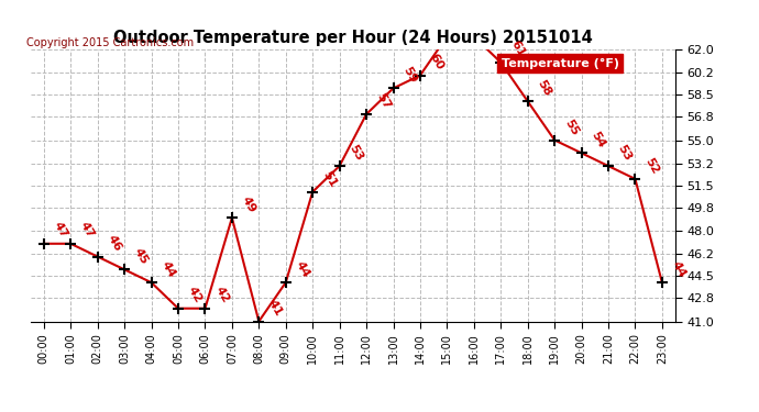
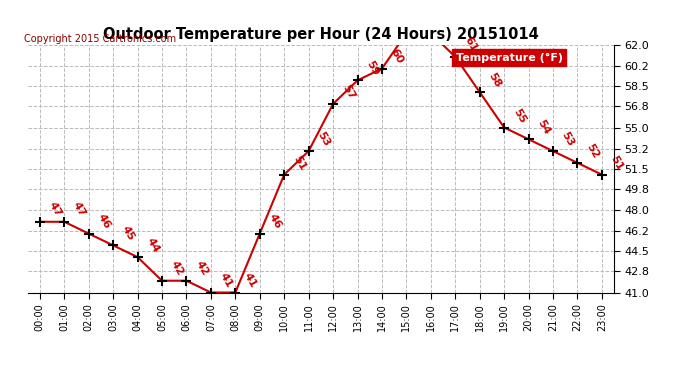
07:00: 49 -> 41
09:00: 44 -> 46
23:00: 44 -> 51
